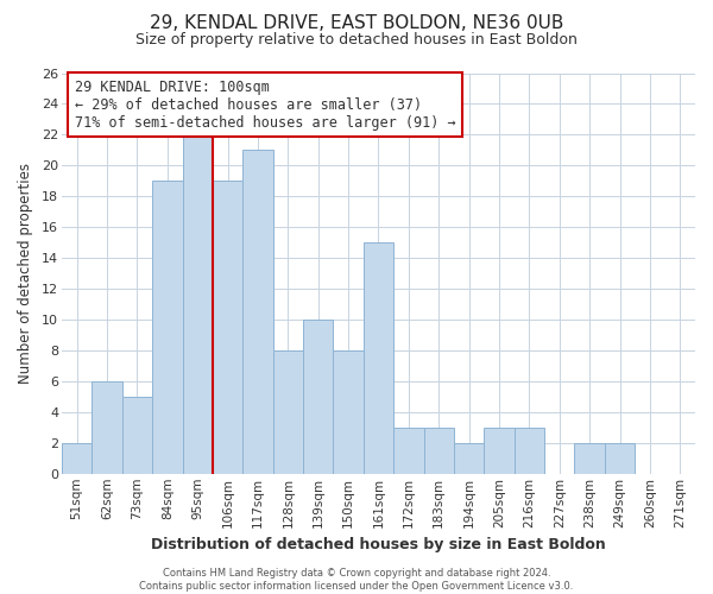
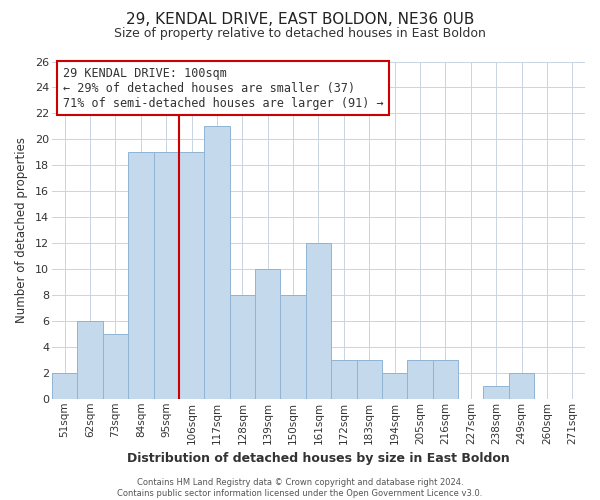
95sqm: 22 -> 19
161sqm: 15 -> 12
238sqm: 2 -> 1
